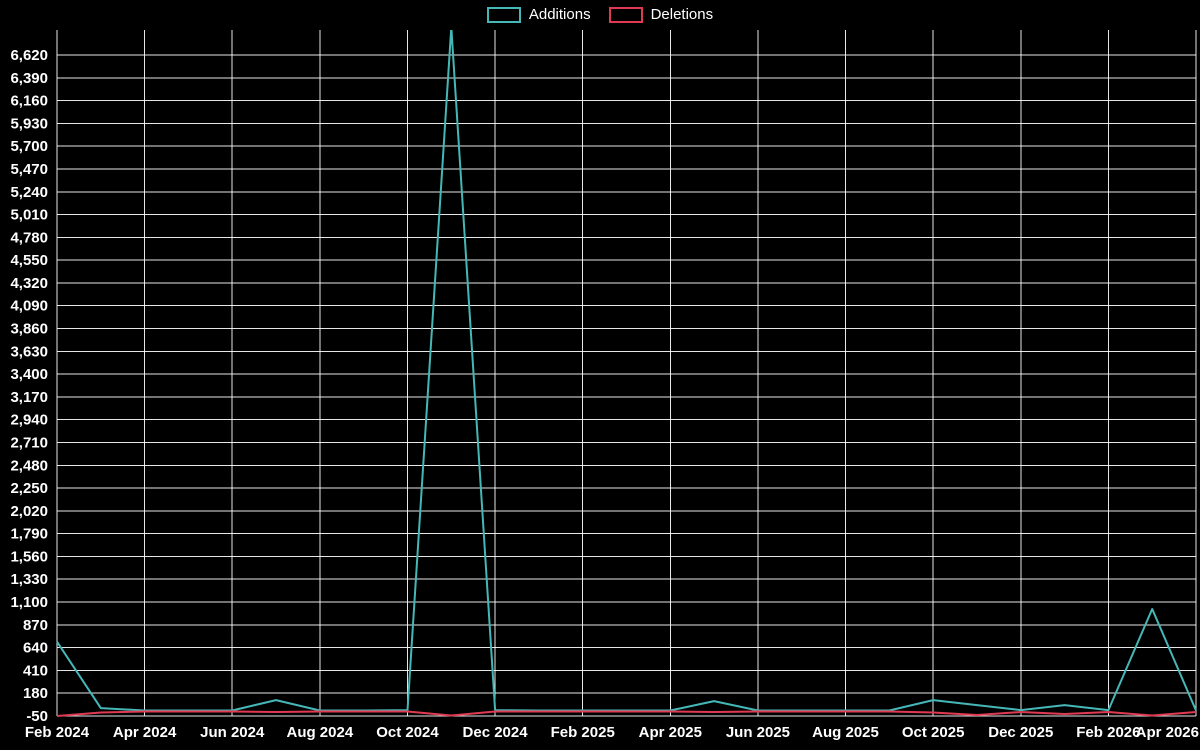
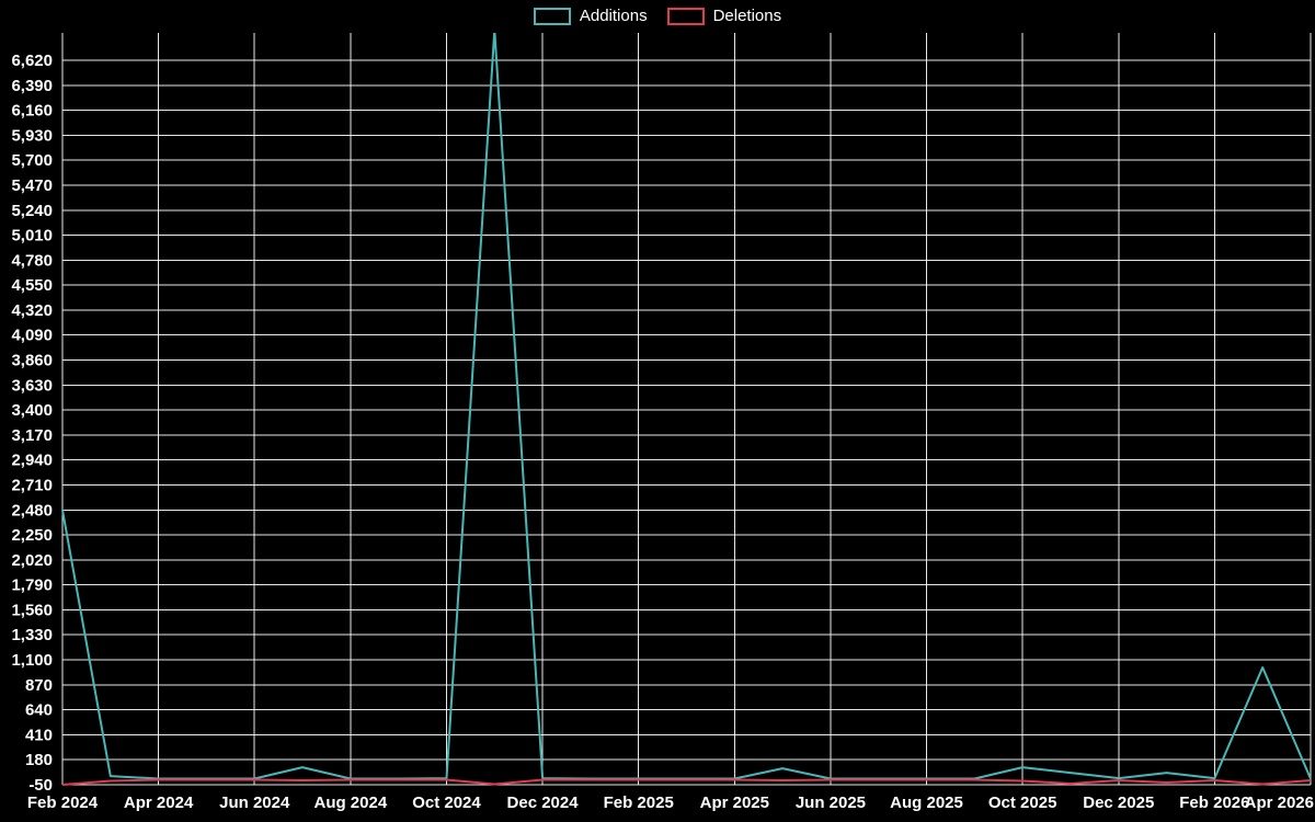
Additions/Feb 2024: 700 -> 2500
